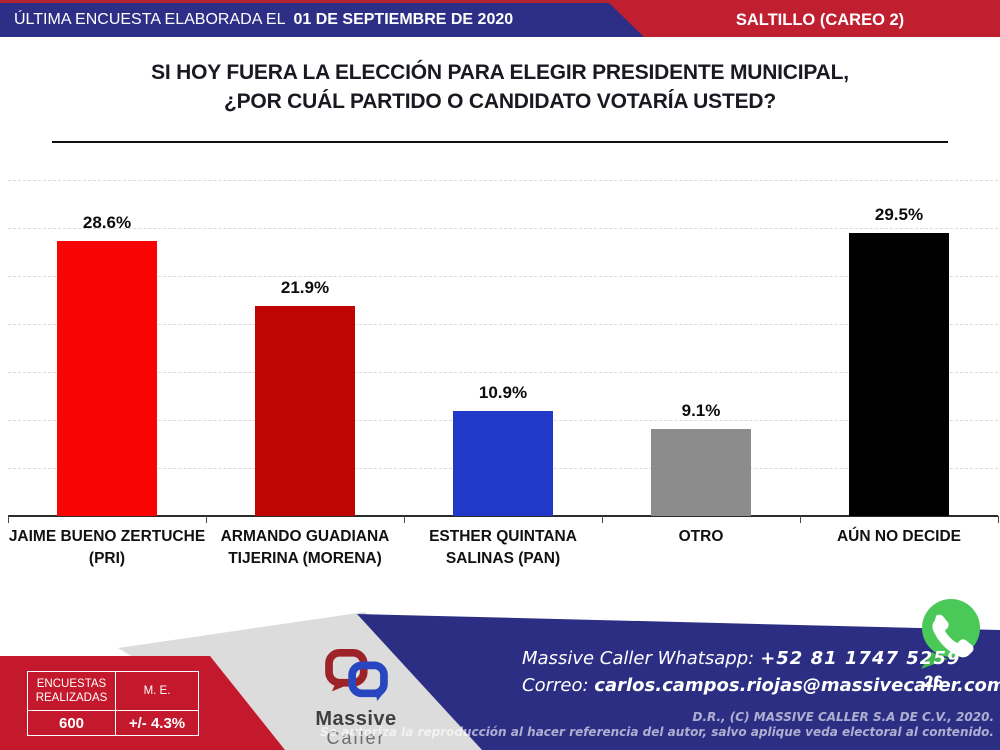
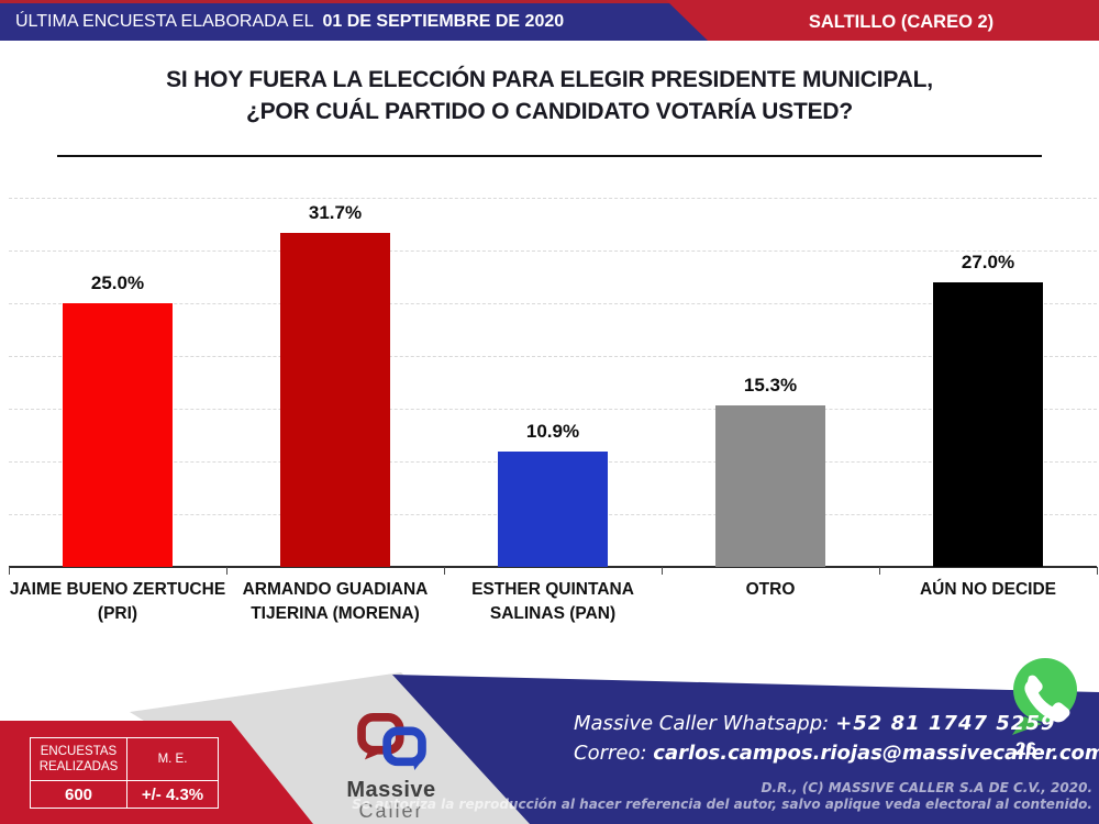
JAIME BUENO ZERTUCHE (PRI): 28.6% -> 25.0%
ARMANDO GUADIANA TIJERINA (MORENA): 21.9% -> 31.7%
OTRO: 9.1% -> 15.3%
AÚN NO DECIDE: 29.5% -> 27.0%
